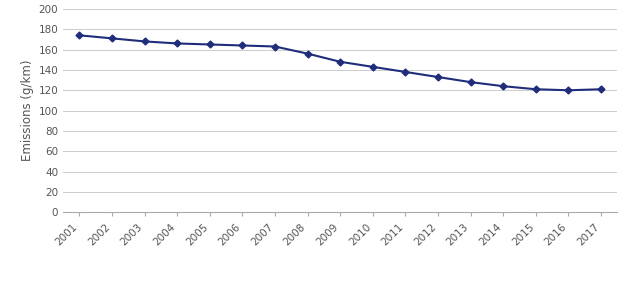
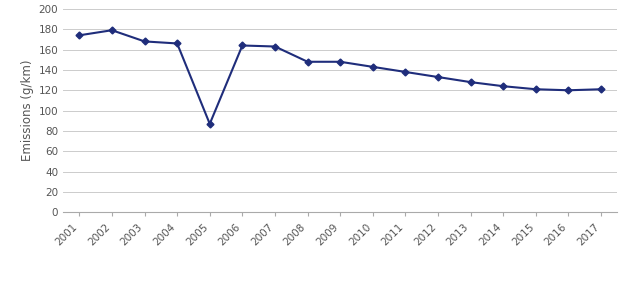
2002: 171 -> 179
2005: 165 -> 87
2008: 156 -> 148
